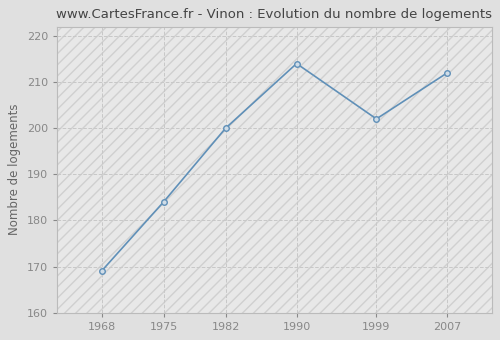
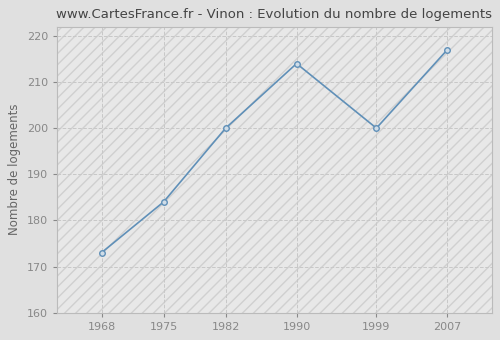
1968: 169 -> 173
1999: 202 -> 200
2007: 212 -> 217
